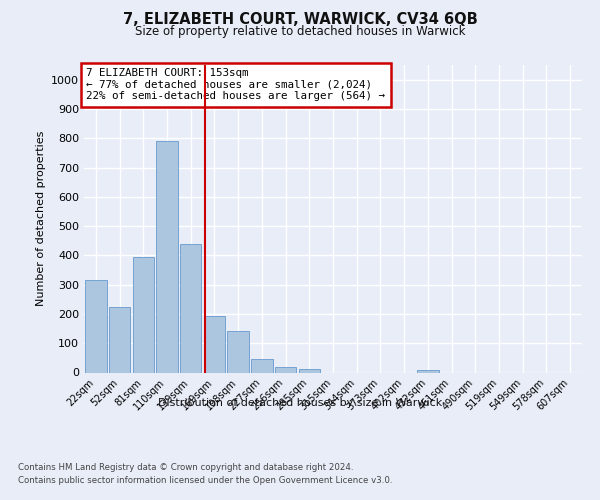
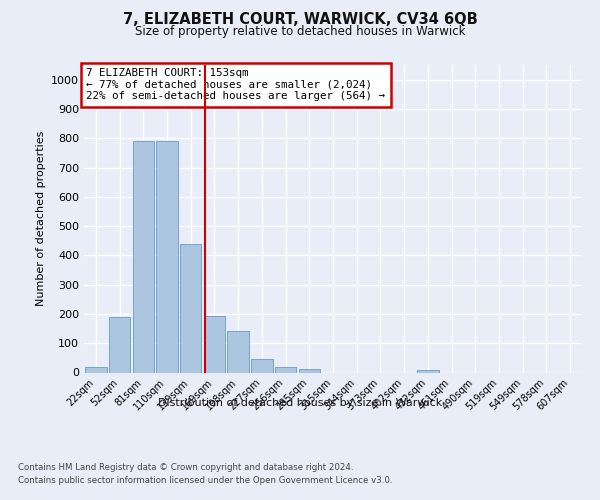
22sqm: 315 -> 18
52sqm: 225 -> 190
81sqm: 395 -> 790
